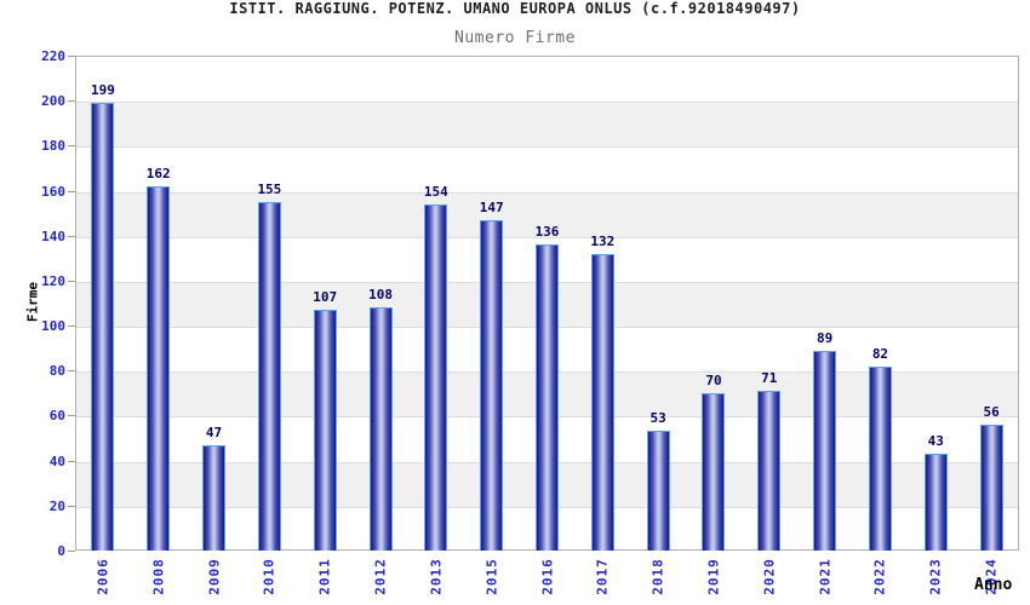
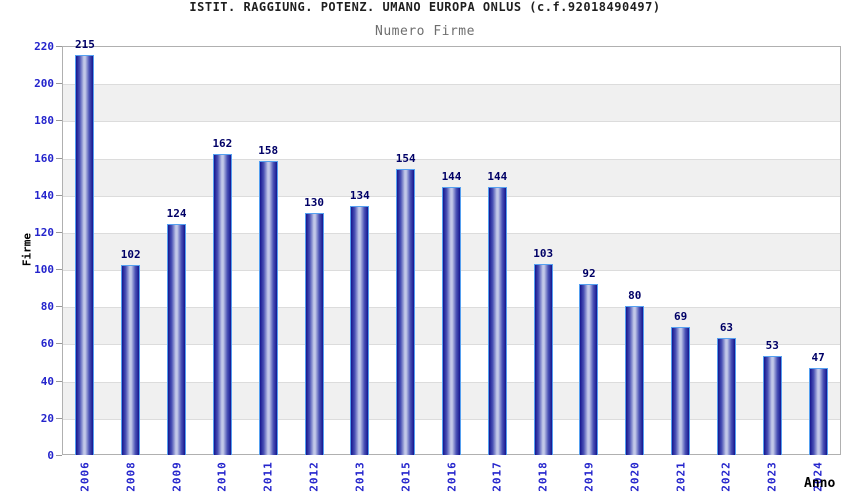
2006: 199 -> 215
2008: 162 -> 102
2009: 47 -> 124
2010: 155 -> 162
2011: 107 -> 158
2012: 108 -> 130
2013: 154 -> 134
2015: 147 -> 154
2016: 136 -> 144
2017: 132 -> 144
2018: 53 -> 103
2019: 70 -> 92
2020: 71 -> 80
2021: 89 -> 69
2022: 82 -> 63
2023: 43 -> 53
2024: 56 -> 47
